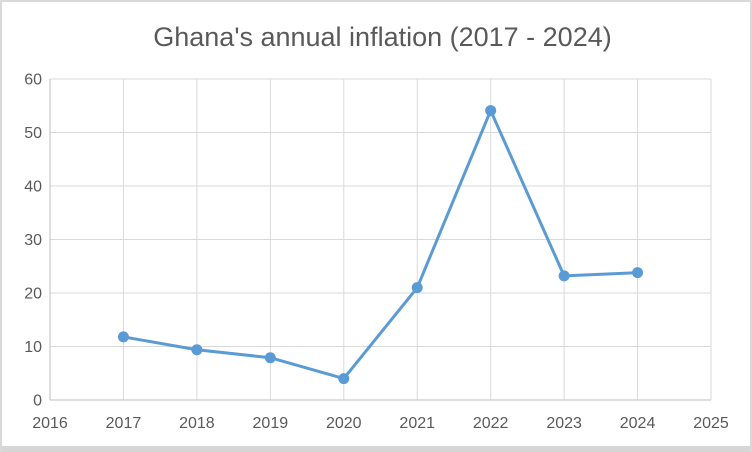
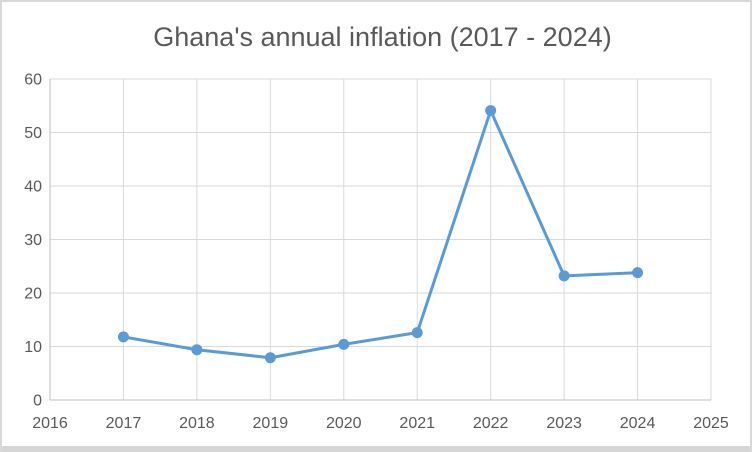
2020: 4 -> 10
2021: 21 -> 13
